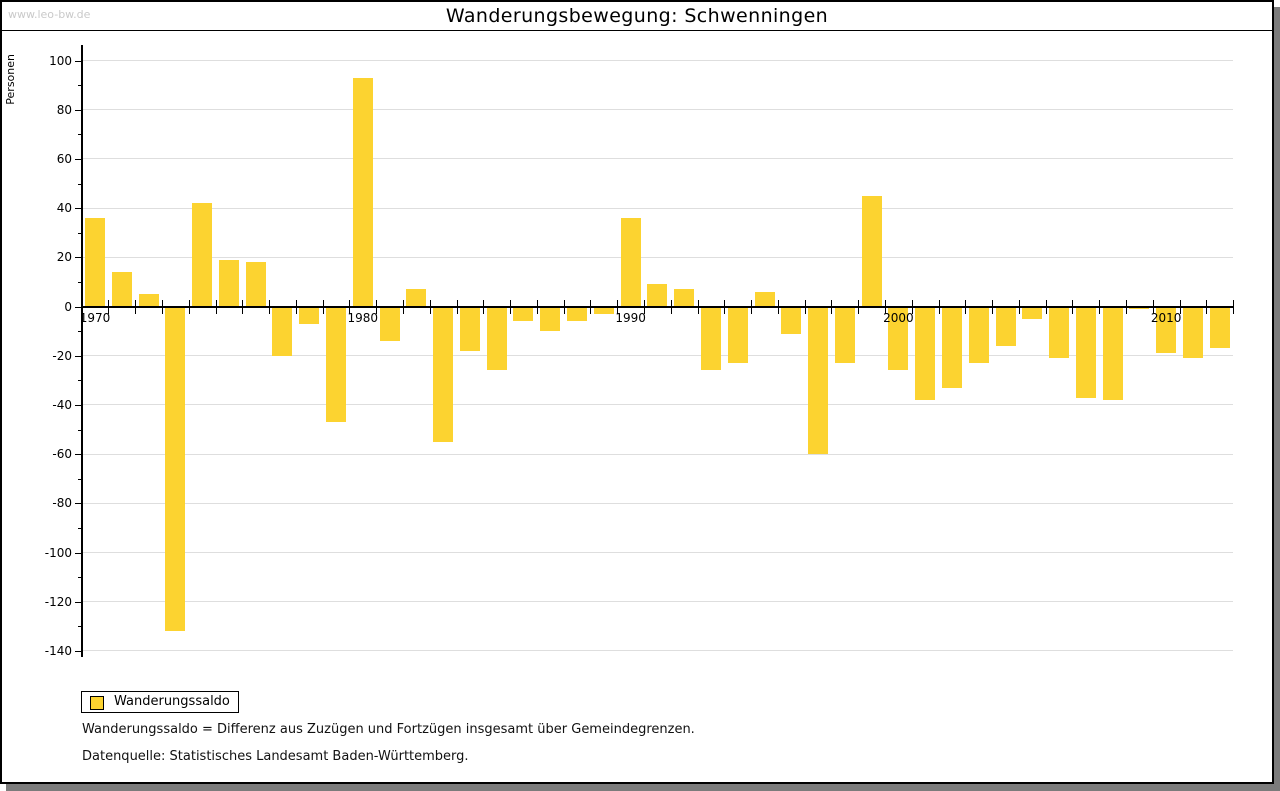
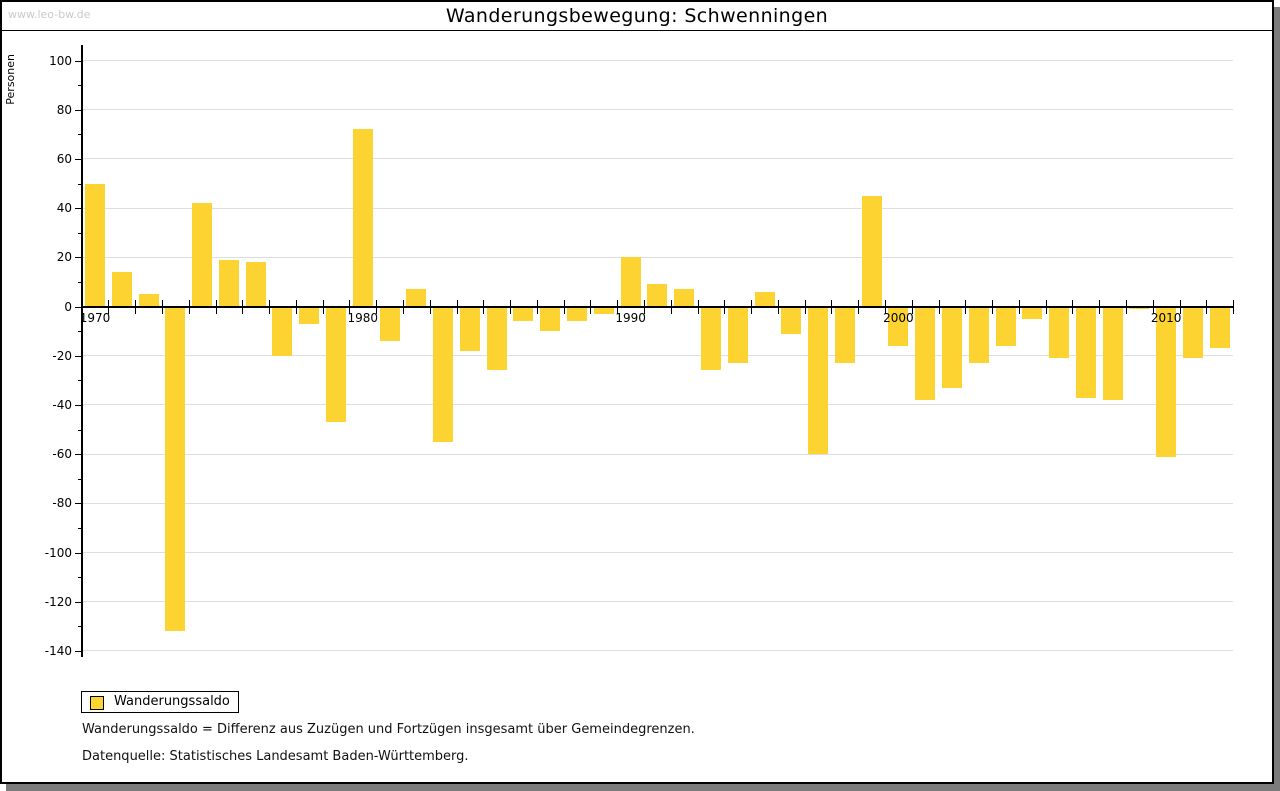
1970: 36 -> 50
1980: 93 -> 72
1990: 36 -> 20
2000: -26 -> -16
2010: -19 -> -61
